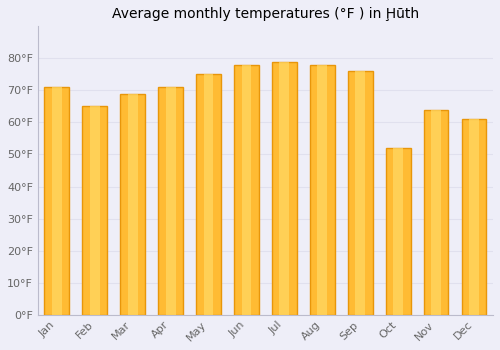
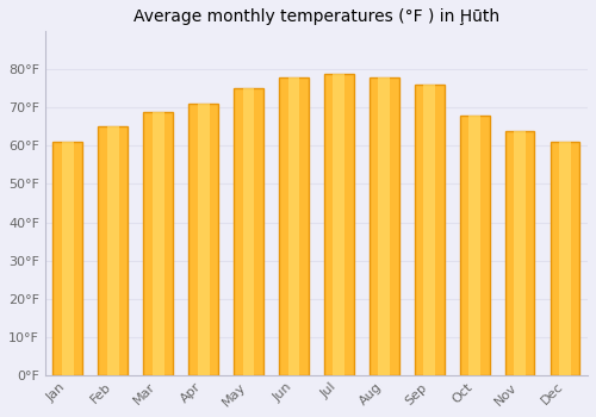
Jan: 71°F -> 61°F
Oct: 52°F -> 68°F
